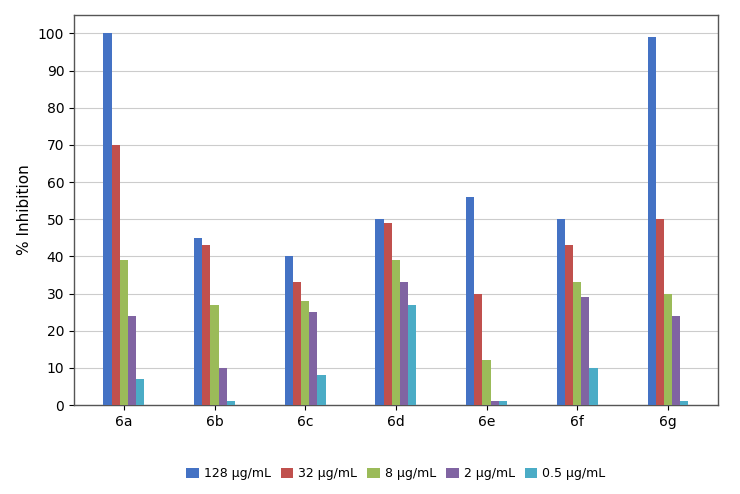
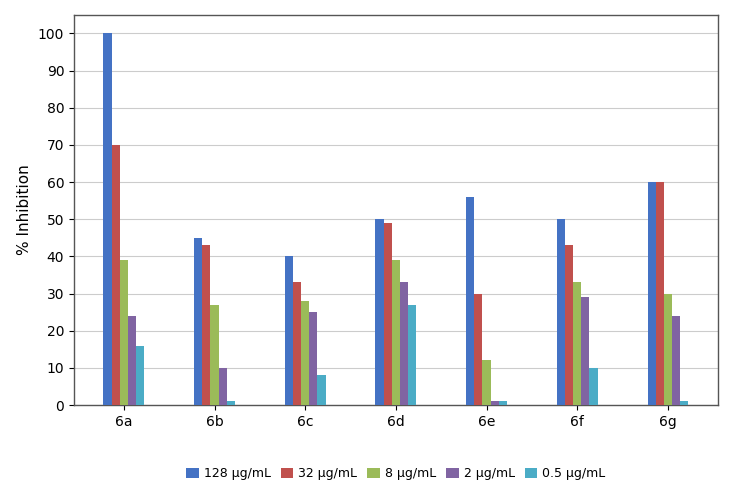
0.5 μg/mL/6a: 7 -> 16
128 μg/mL/6g: 99 -> 60
32 μg/mL/6g: 50 -> 60
